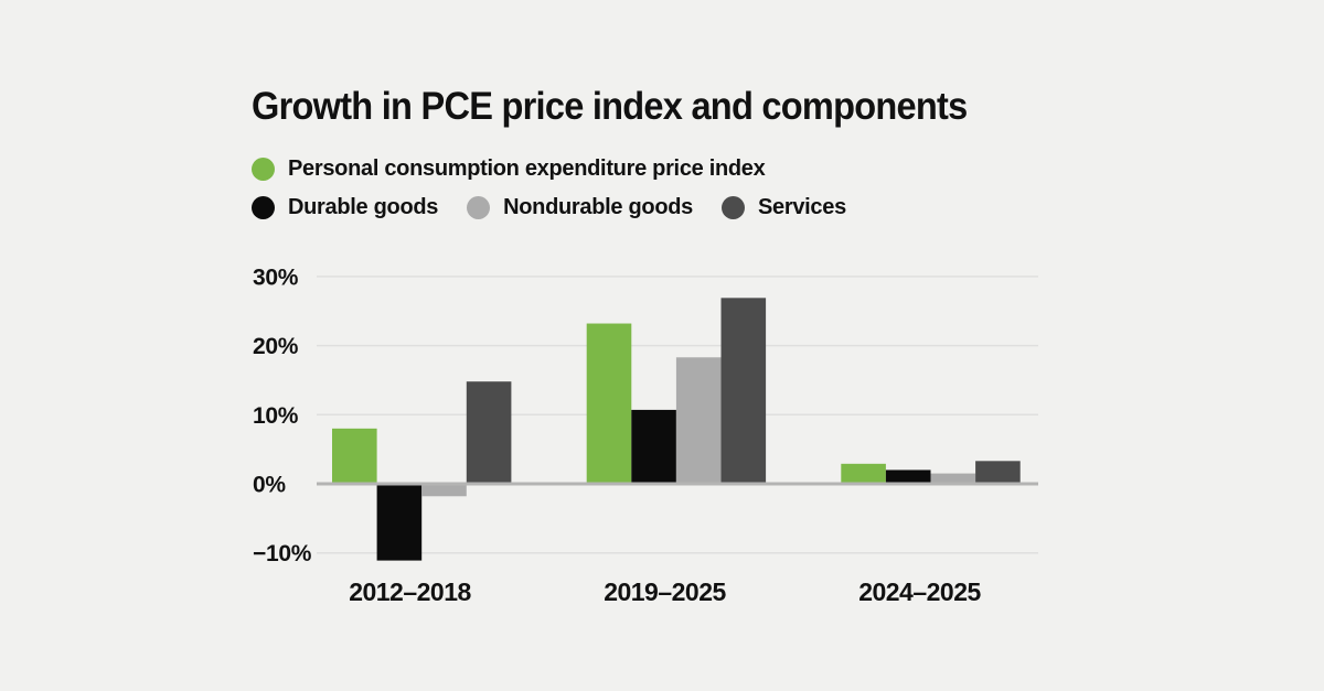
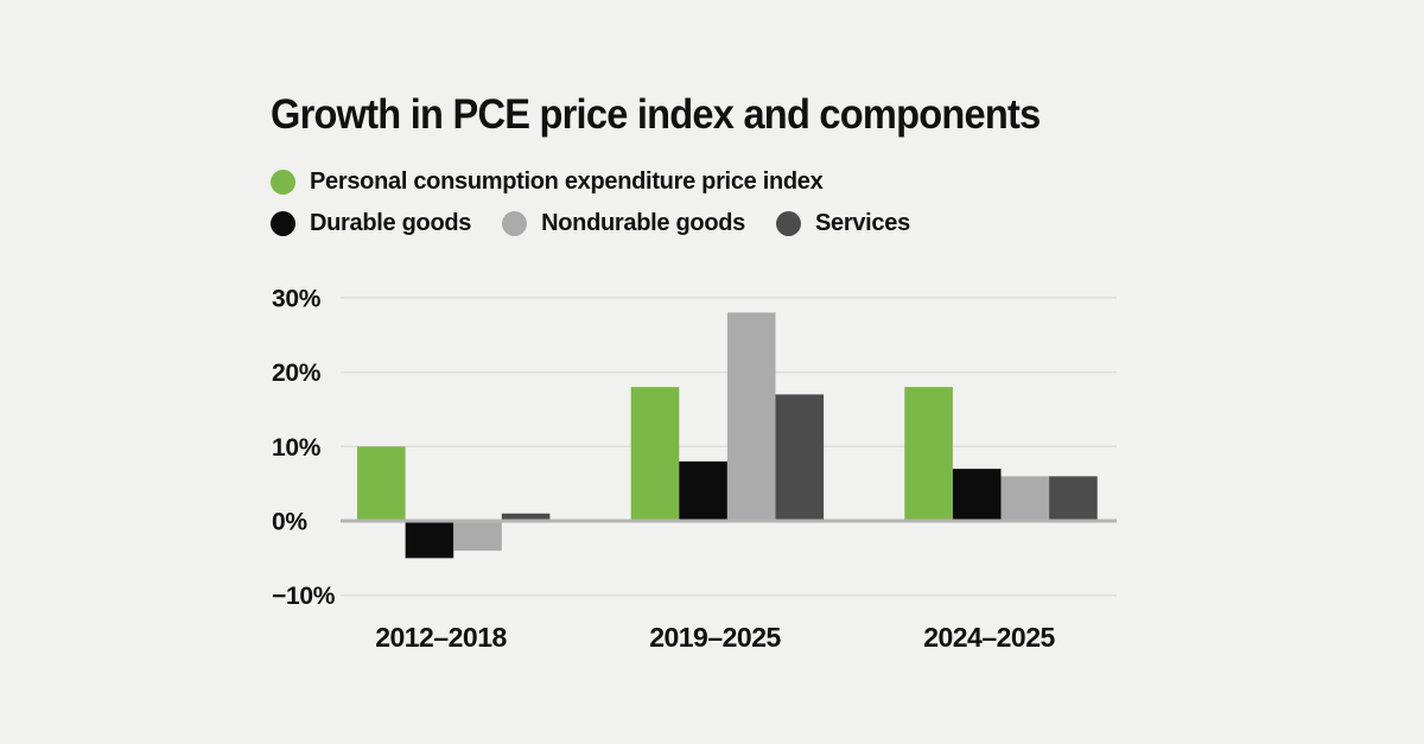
Personal consumption expenditure price index/2012–2018: 8% -> 10%
Durable goods/2012–2018: -11% -> -5%
Nondurable goods/2012–2018: -2% -> -4%
Services/2012–2018: 15% -> 1%
Personal consumption expenditure price index/2019–2025: 23% -> 18%
Durable goods/2019–2025: 11% -> 8%
Nondurable goods/2019–2025: 18% -> 28%
Services/2019–2025: 27% -> 17%
Personal consumption expenditure price index/2024–2025: 3% -> 18%
Durable goods/2024–2025: 2% -> 7%
Nondurable goods/2024–2025: 2% -> 6%
Services/2024–2025: 3% -> 6%
